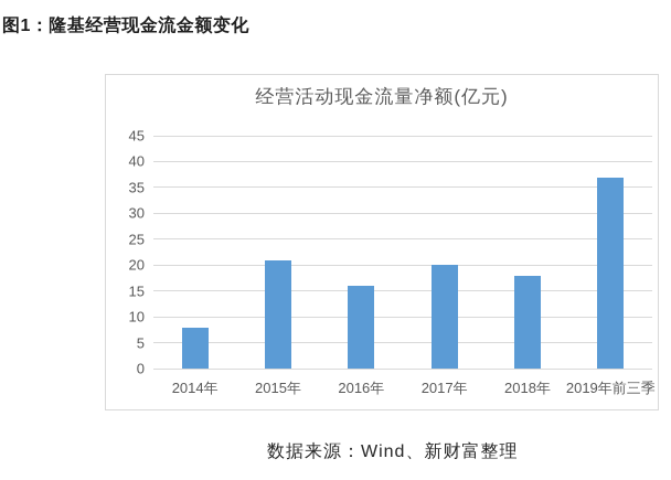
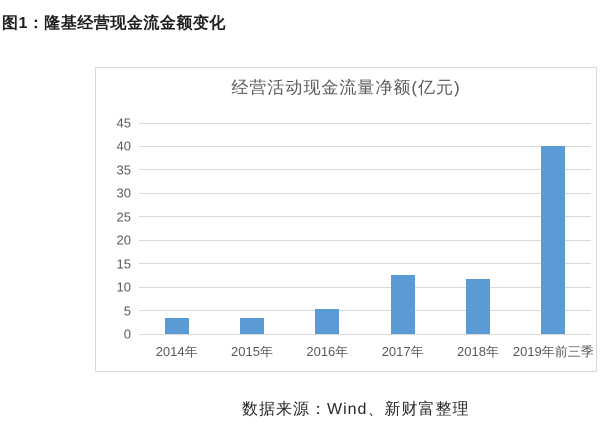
2014年: 8 -> 4
2015年: 21 -> 4
2016年: 16 -> 5
2017年: 20 -> 12
2018年: 18 -> 12
2019年前三季: 37 -> 40
